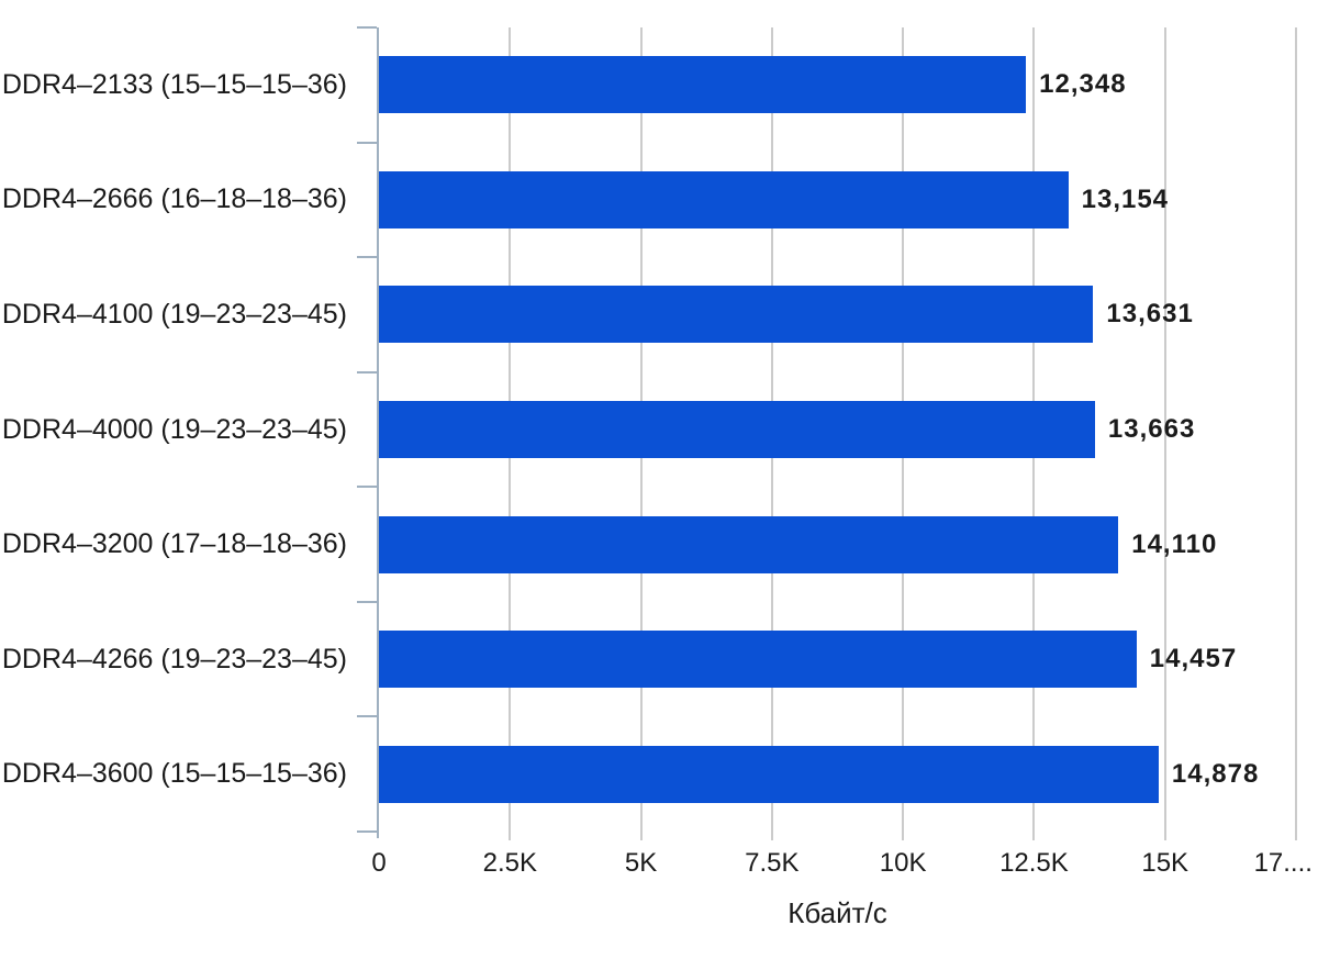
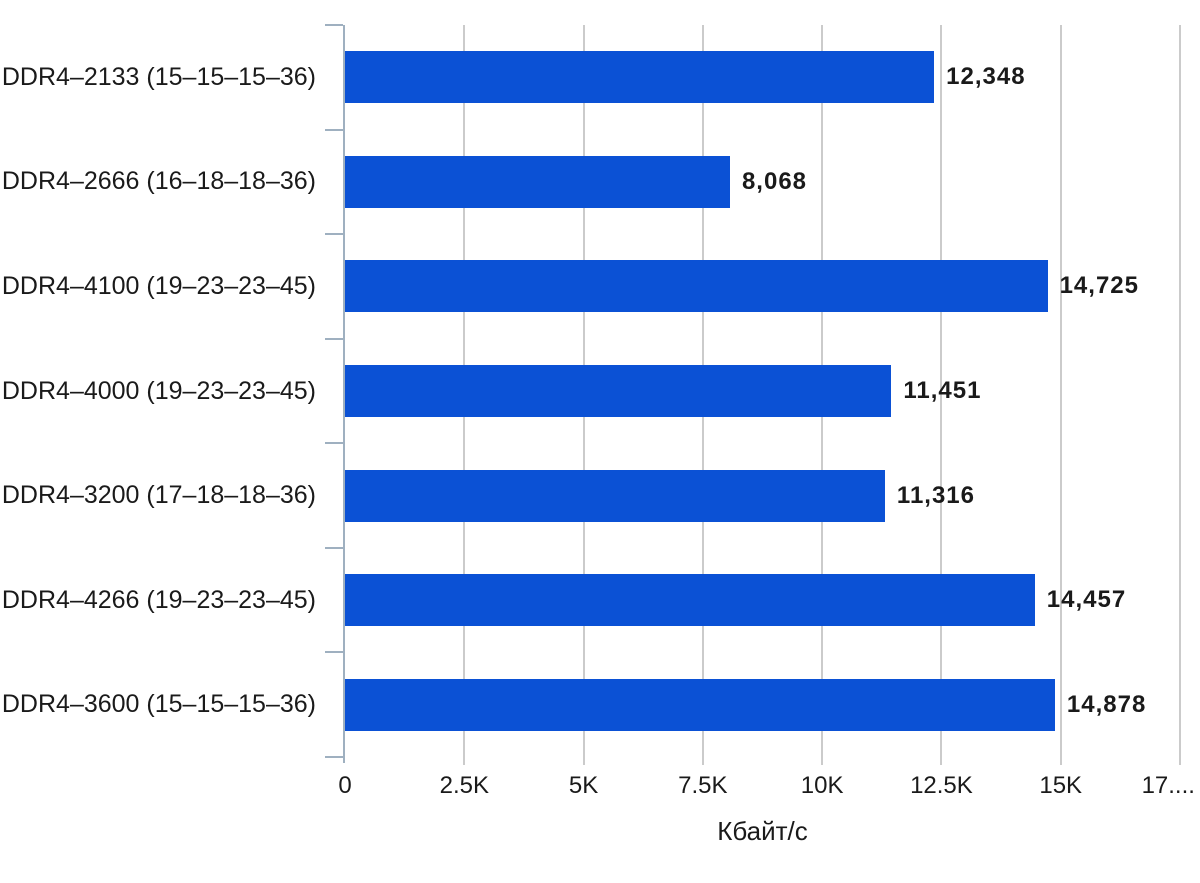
DDR4–2666 (16–18–18–36): 13,154 -> 8,068
DDR4–4100 (19–23–23–45): 13,631 -> 14,725
DDR4–4000 (19–23–23–45): 13,663 -> 11,451
DDR4–3200 (17–18–18–36): 14,110 -> 11,316
